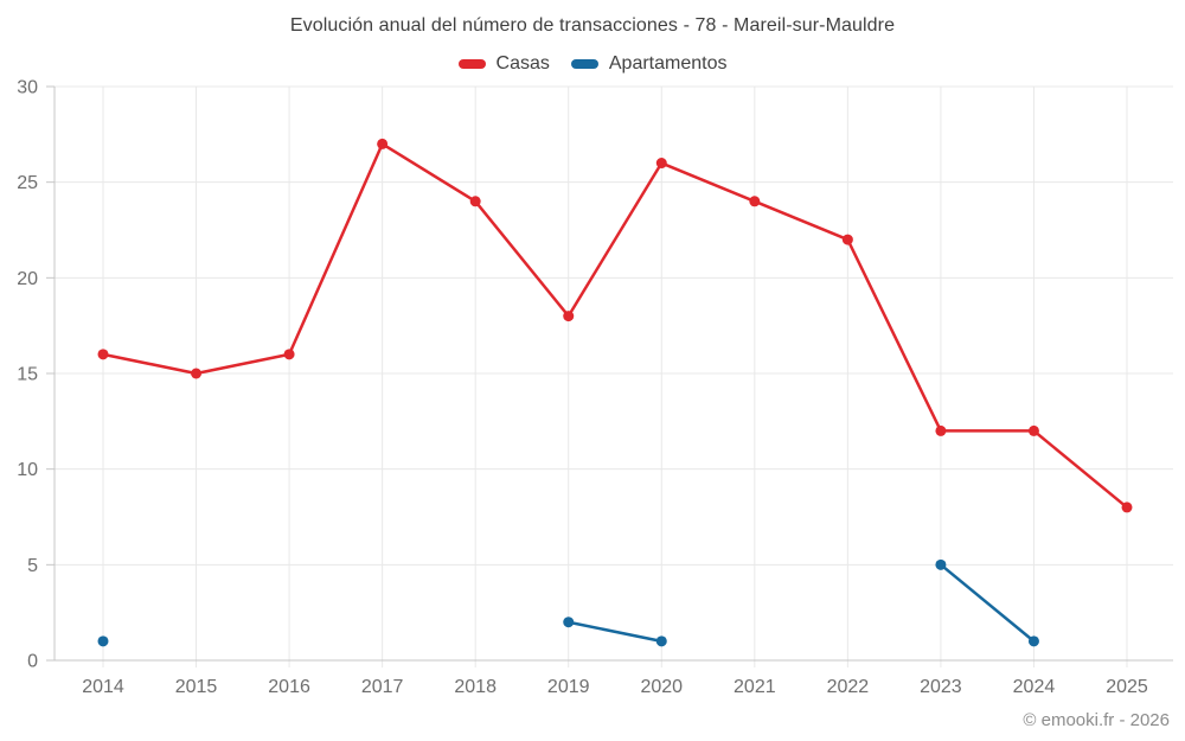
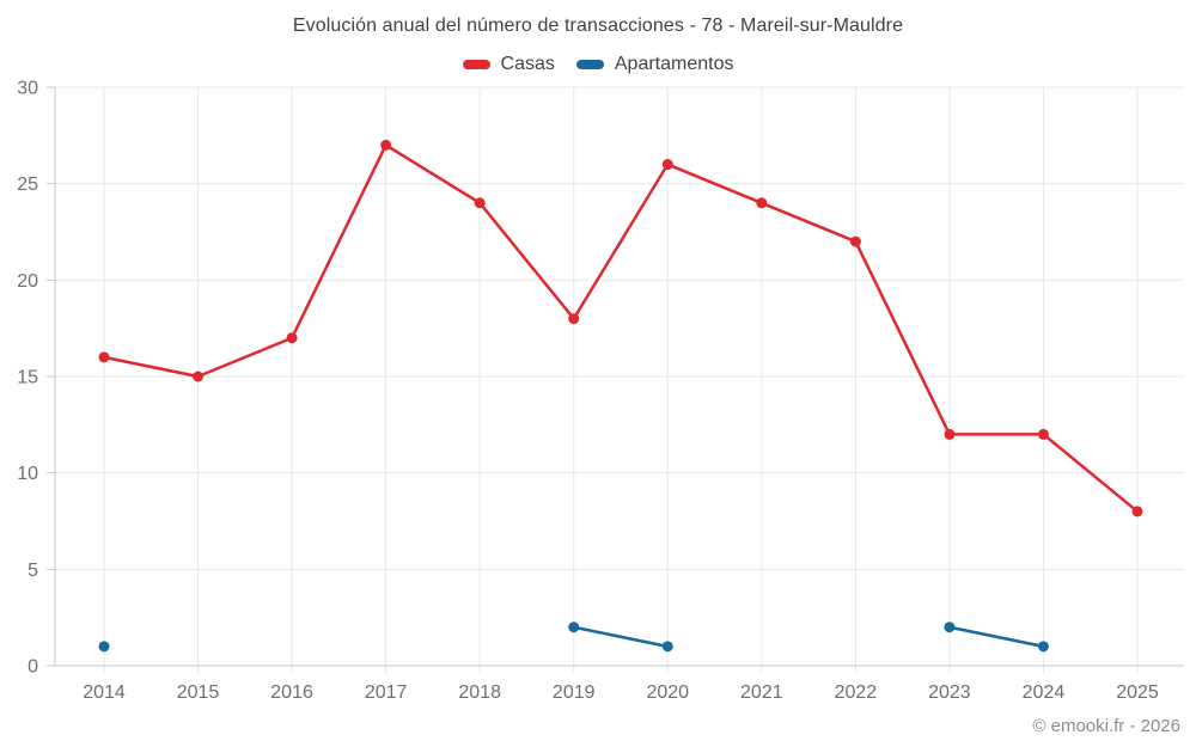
Casas/2016: 16 -> 17
Apartamentos/2023: 5 -> 2
